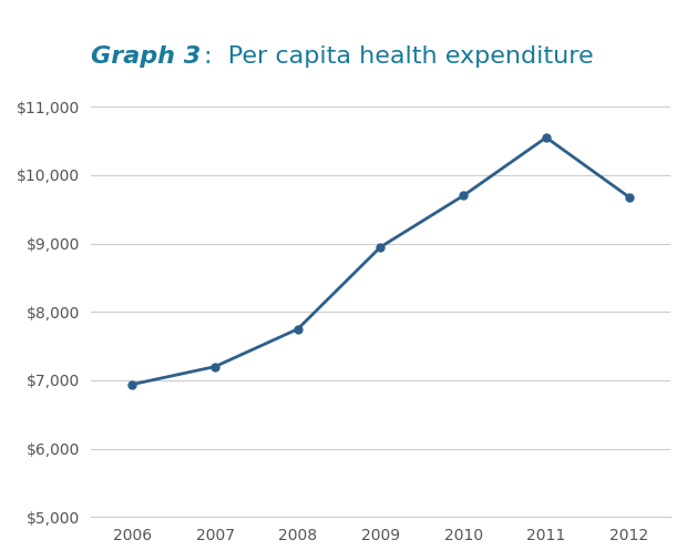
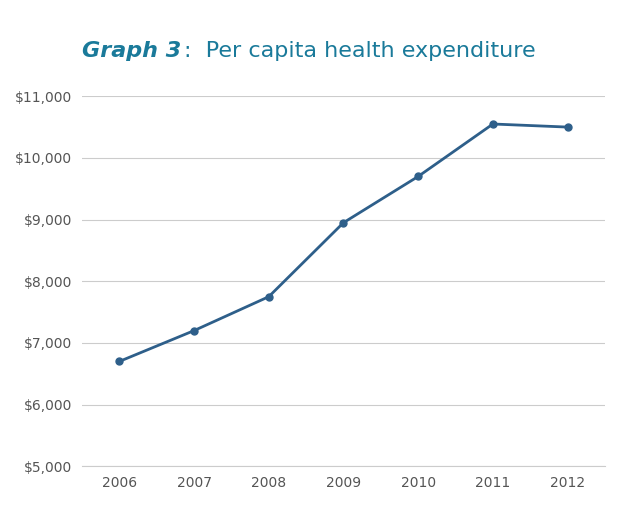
2006: $6,940 -> $6,700
2012: $9,680 -> $10,500
